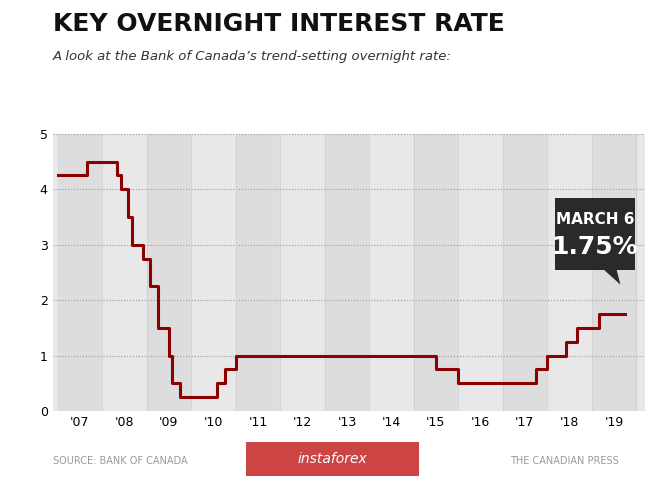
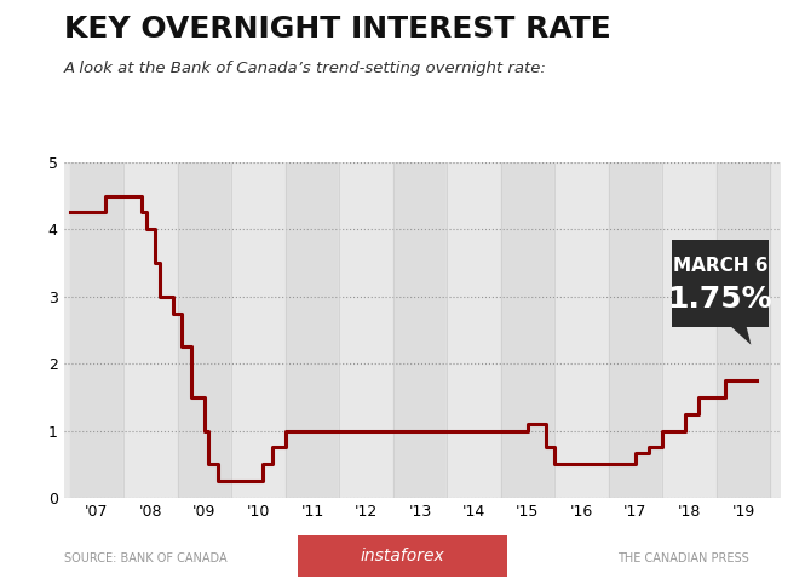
'15: 0.75 -> 1.10
'17: 0.50 -> 0.66
